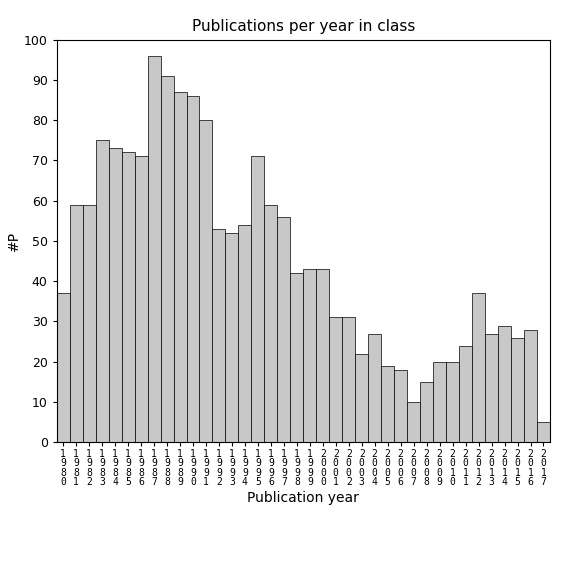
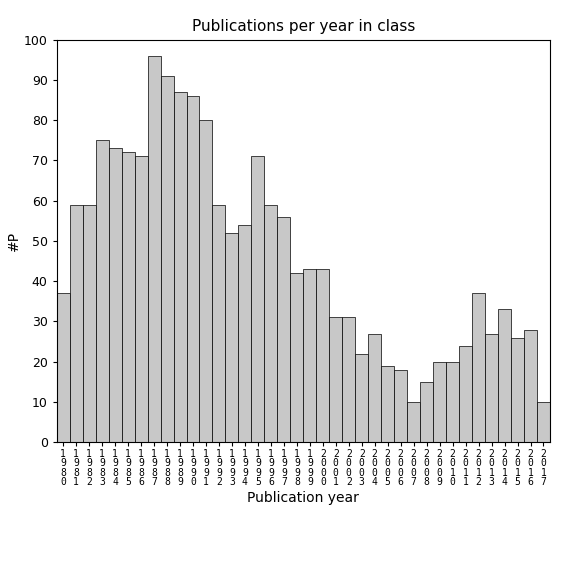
1 9 9 2: 53 -> 59
2 0 1 4: 29 -> 33
2 0 1 7: 5 -> 10
